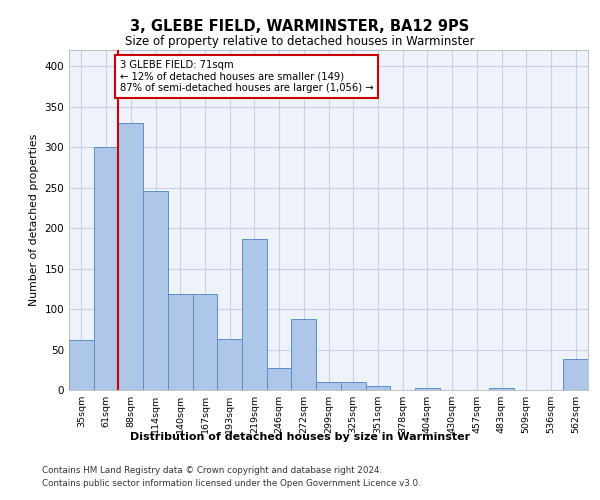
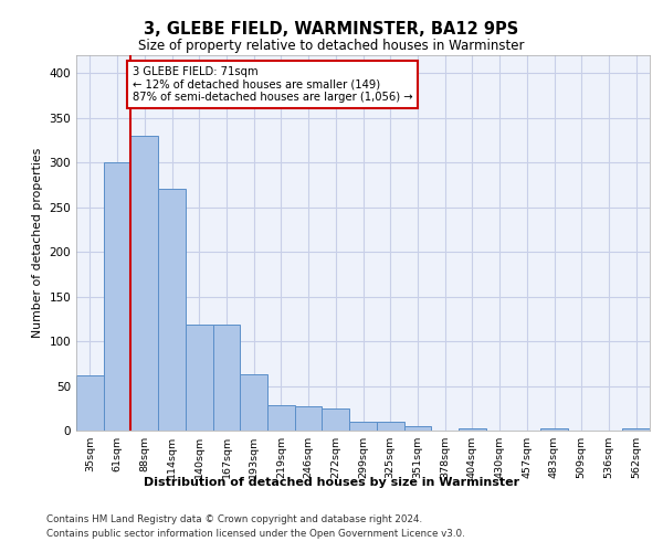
114sqm: 246 -> 270
219sqm: 186 -> 29
272sqm: 88 -> 25
562sqm: 38 -> 2
